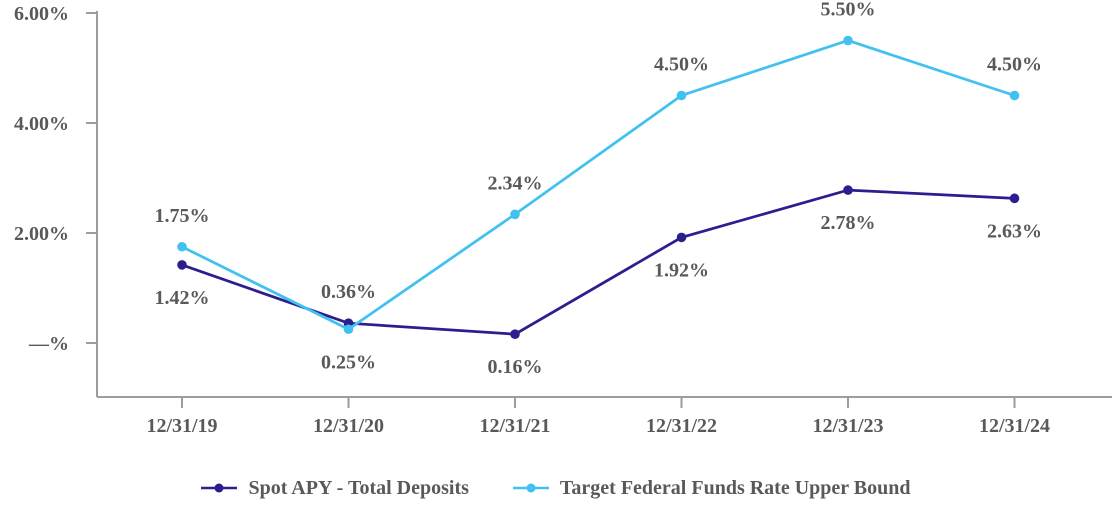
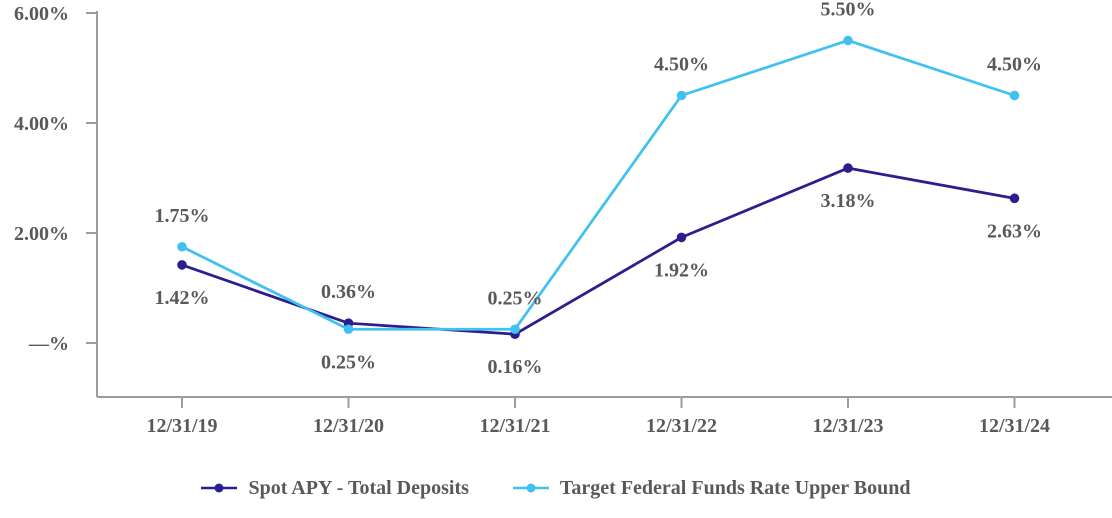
Target Federal Funds Rate Upper Bound/12/31/21: 2.34% -> 0.25%
Spot APY - Total Deposits/12/31/23: 2.78% -> 3.18%
